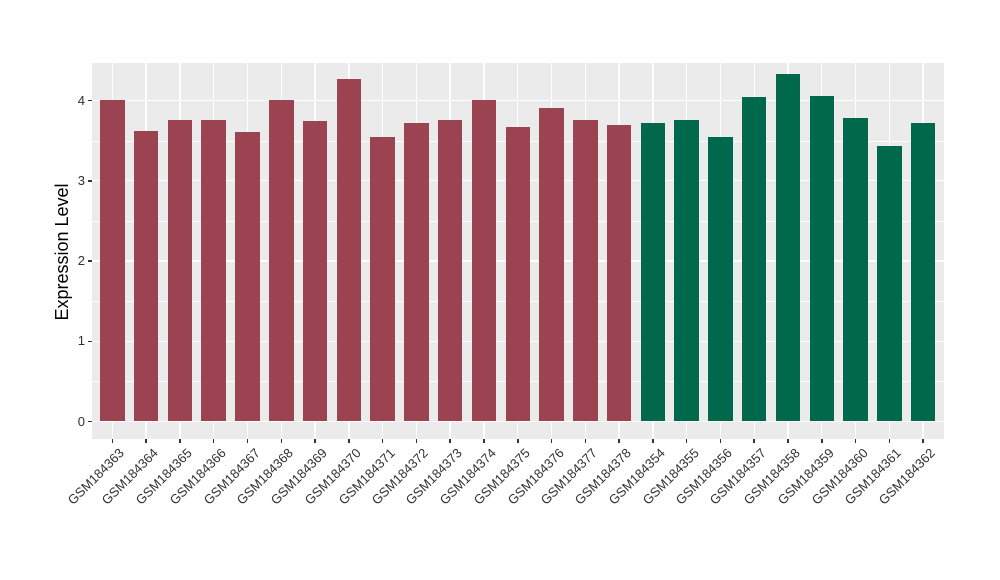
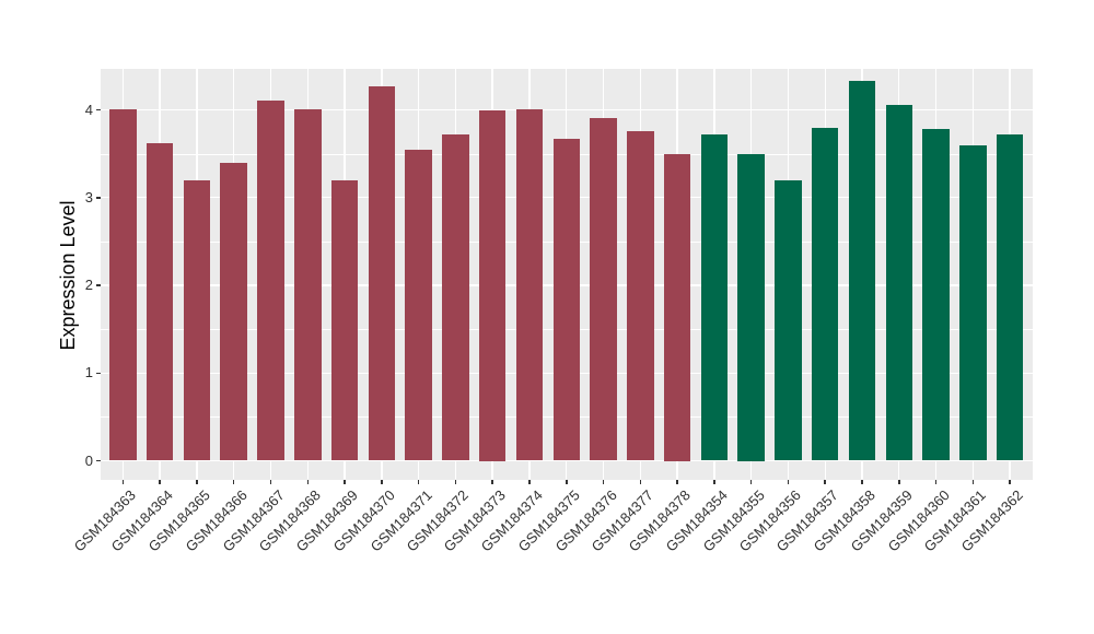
GSM184365: 3.8 -> 3.2
GSM184366: 3.8 -> 3.4
GSM184367: 3.6 -> 4.1
GSM184369: 3.7 -> 3.2
GSM184373: 3.8 -> 4.0
GSM184378: 3.7 -> 3.5
GSM184355: 3.8 -> 3.5
GSM184356: 3.5 -> 3.2
GSM184357: 4.0 -> 3.8
GSM184361: 3.4 -> 3.6
